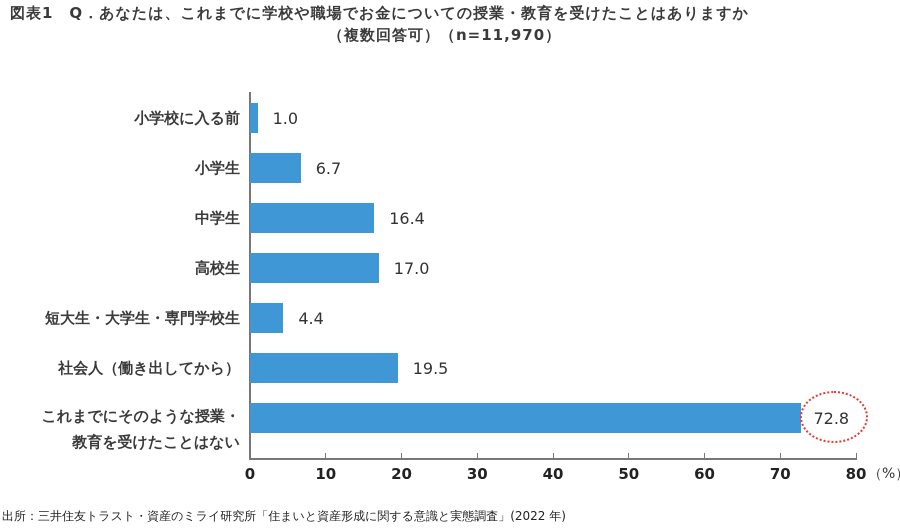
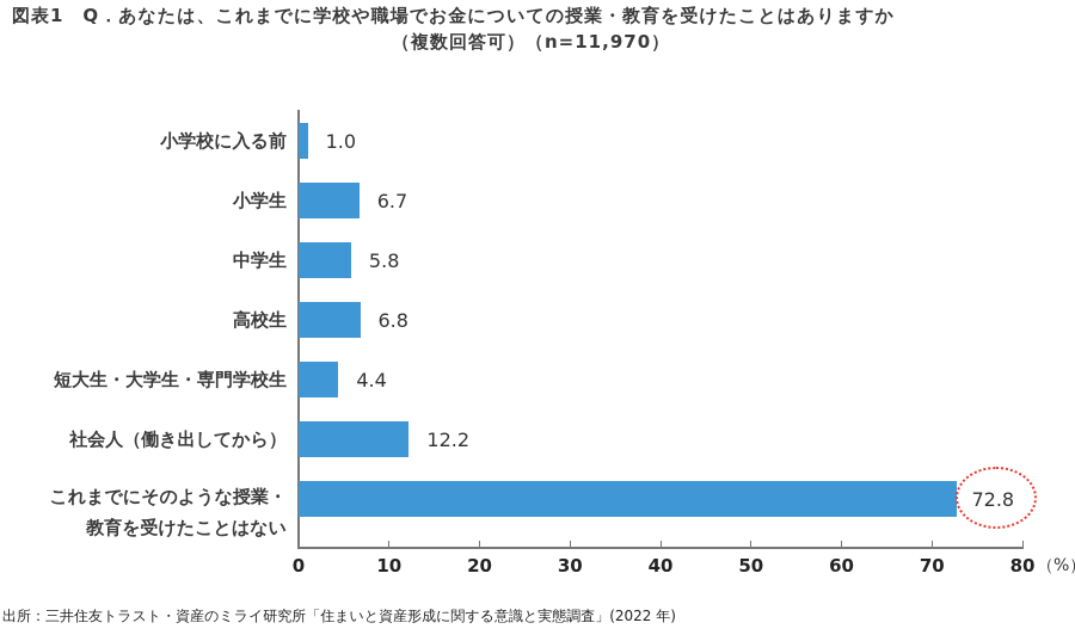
中学生: 16.4 -> 5.8
高校生: 17.0 -> 6.8
社会人（働き出してから）: 19.5 -> 12.2
